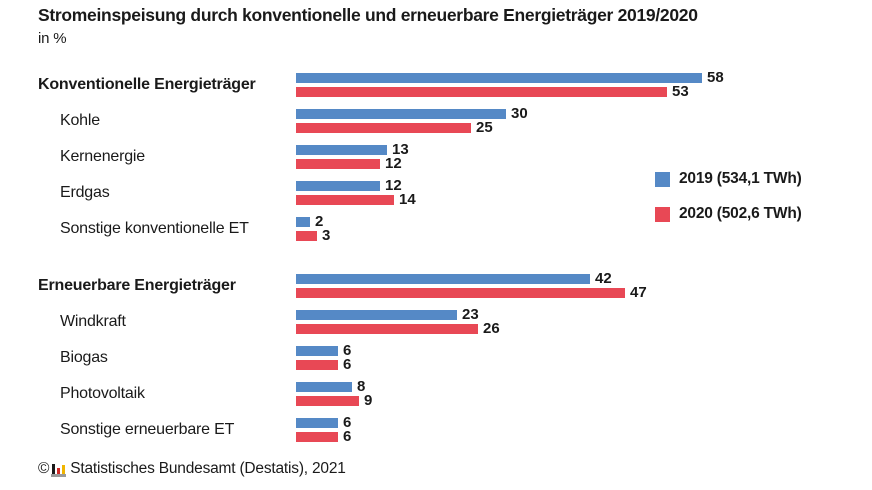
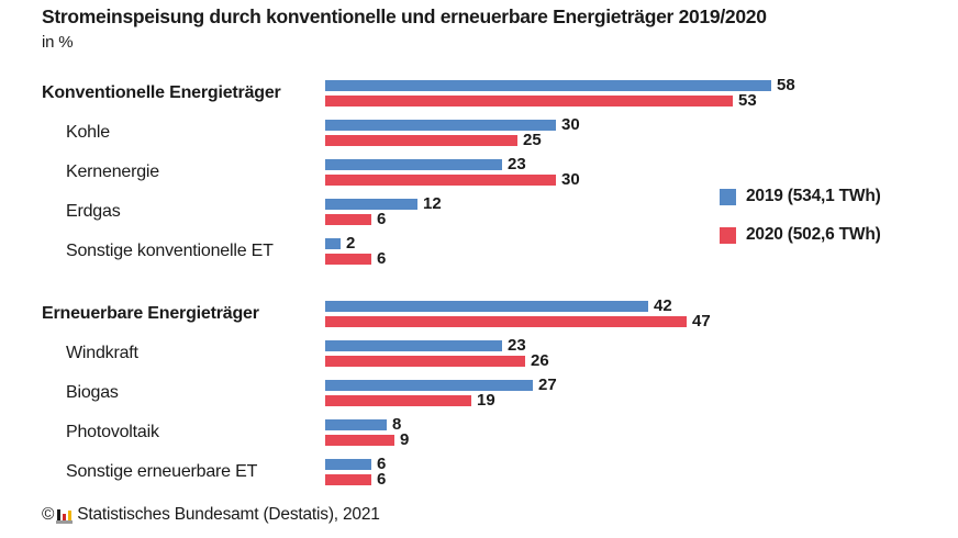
2019 (534,1 TWh)/Kernenergie: 13 -> 23
2020 (502,6 TWh)/Kernenergie: 12 -> 30
2020 (502,6 TWh)/Erdgas: 14 -> 6
2020 (502,6 TWh)/Sonstige konventionelle ET: 3 -> 6
2019 (534,1 TWh)/Biogas: 6 -> 27
2020 (502,6 TWh)/Biogas: 6 -> 19
